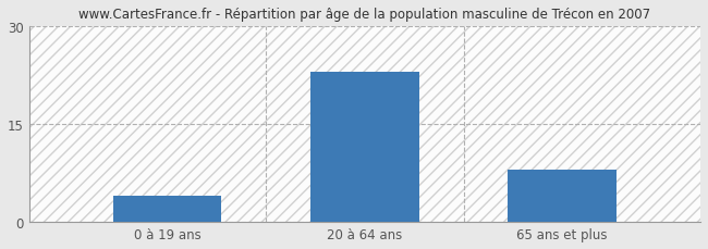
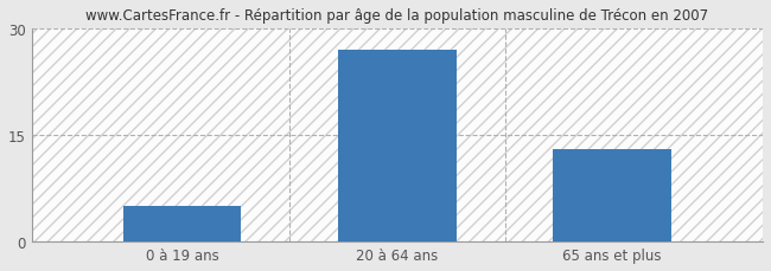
0 à 19 ans: 4 -> 5
20 à 64 ans: 23 -> 27
65 ans et plus: 8 -> 13
